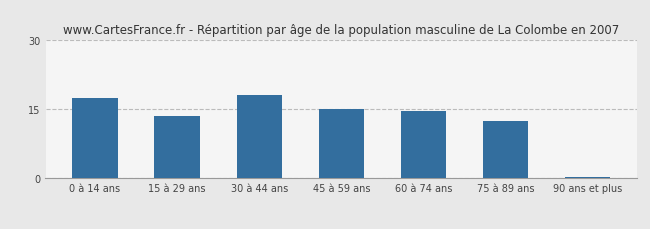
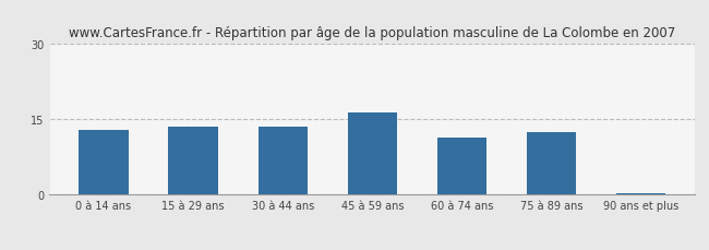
0 à 14 ans: 17.5 -> 13.0
30 à 44 ans: 18.2 -> 13.5
45 à 59 ans: 15.0 -> 16.5
60 à 74 ans: 14.7 -> 11.5
